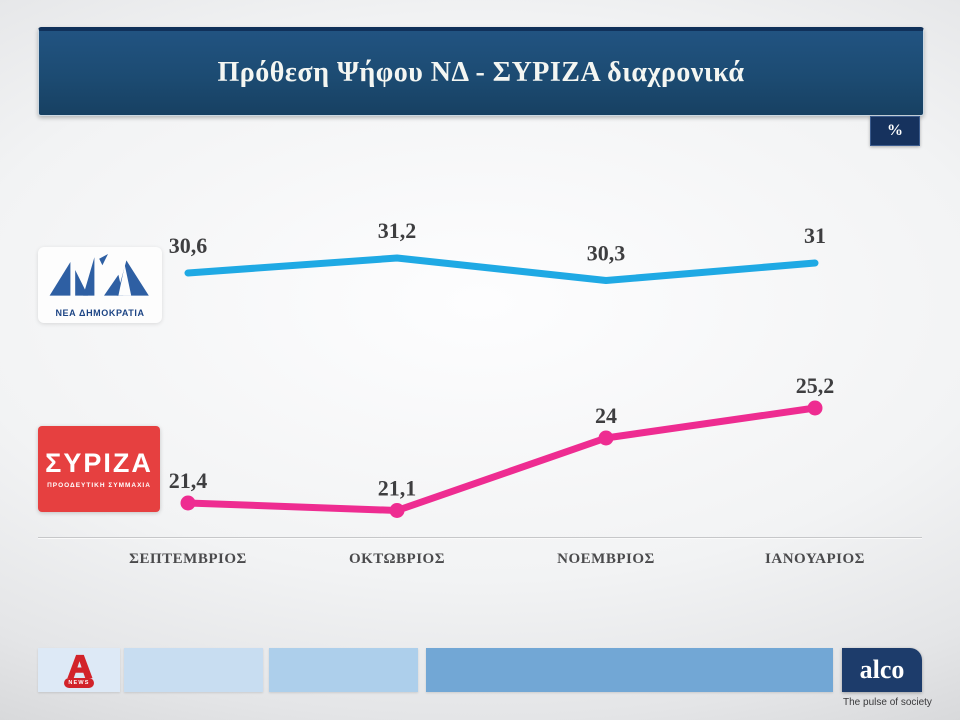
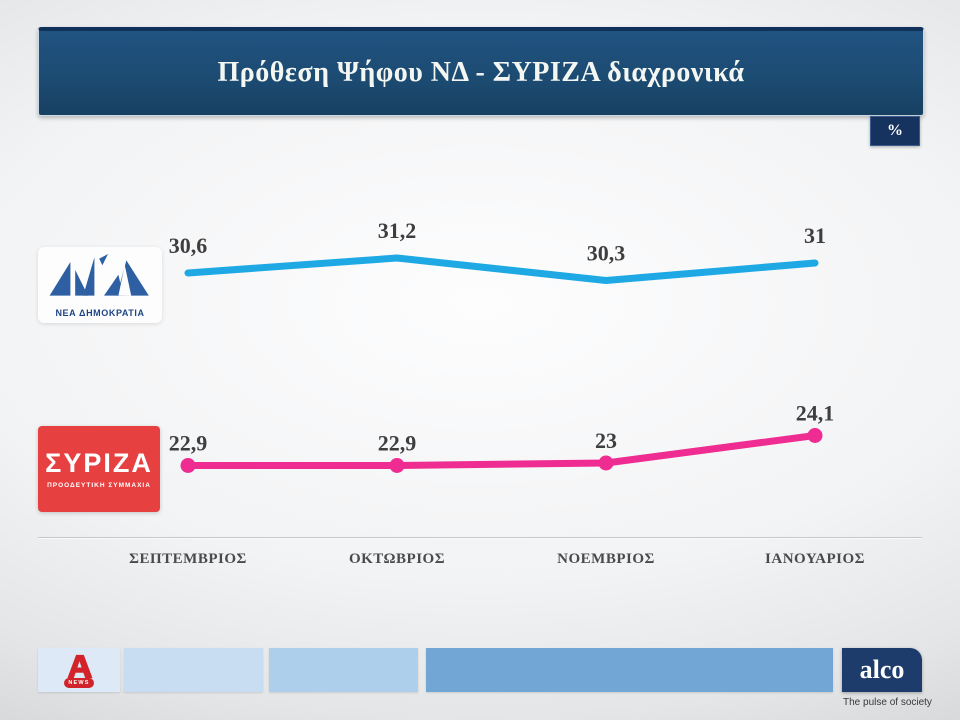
ΣΥΡΙΖΑ/ΣΕΠΤΕΜΒΡΙΟΣ: 21,4 -> 22,9
ΣΥΡΙΖΑ/ΟΚΤΩΒΡΙΟΣ: 21,1 -> 22,9
ΣΥΡΙΖΑ/ΝΟΕΜΒΡΙΟΣ: 24 -> 23
ΣΥΡΙΖΑ/ΙΑΝΟΥΑΡΙΟΣ: 25,2 -> 24,1
